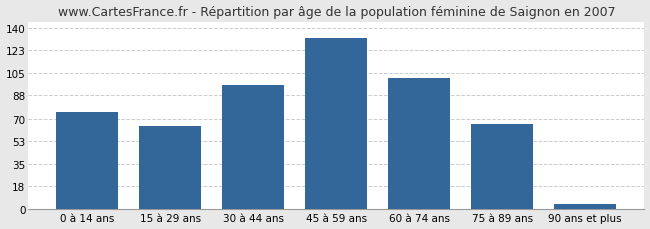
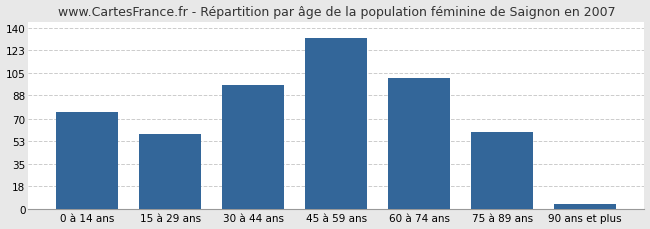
15 à 29 ans: 64 -> 58
75 à 89 ans: 66 -> 60
